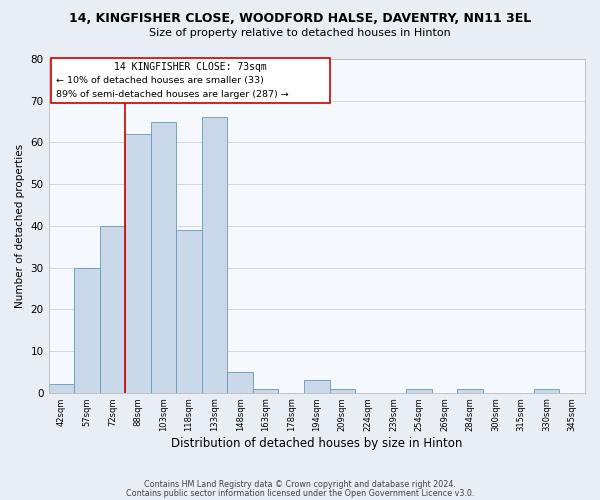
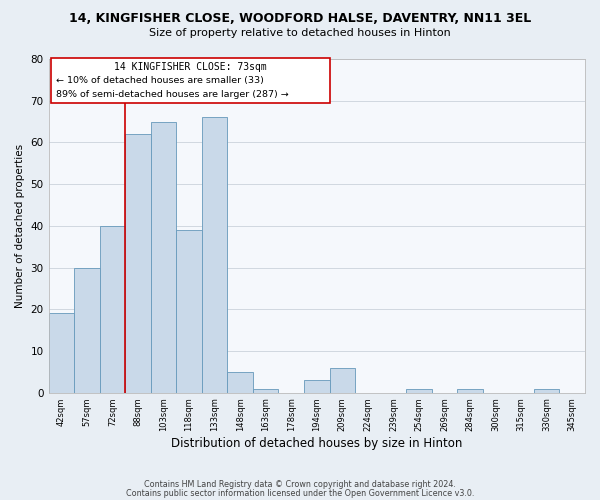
42sqm: 2 -> 19
209sqm: 1 -> 6
